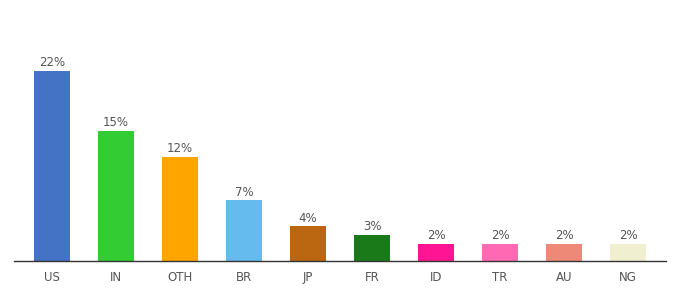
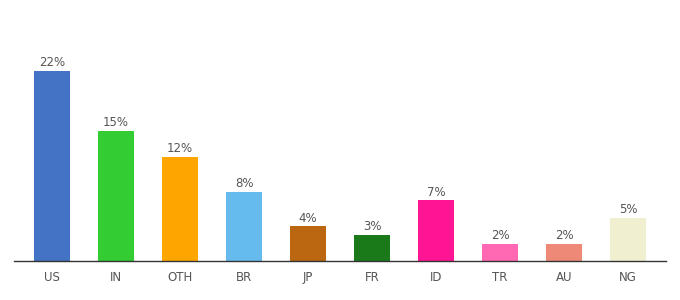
BR: 7% -> 8%
ID: 2% -> 7%
NG: 2% -> 5%
